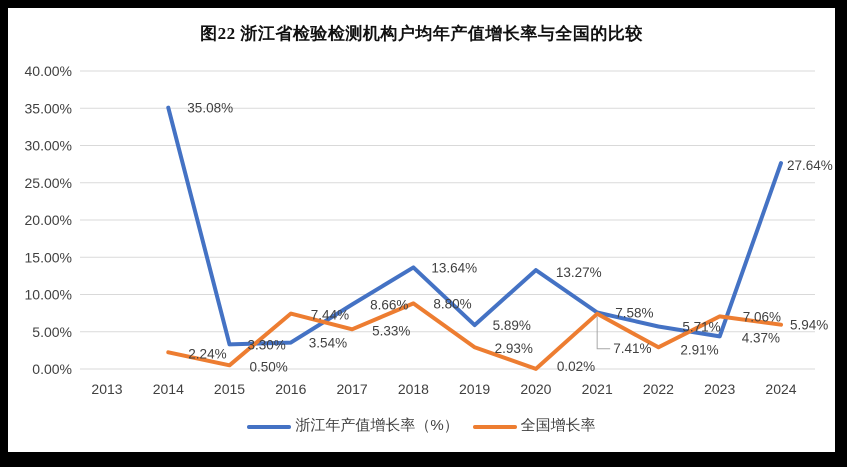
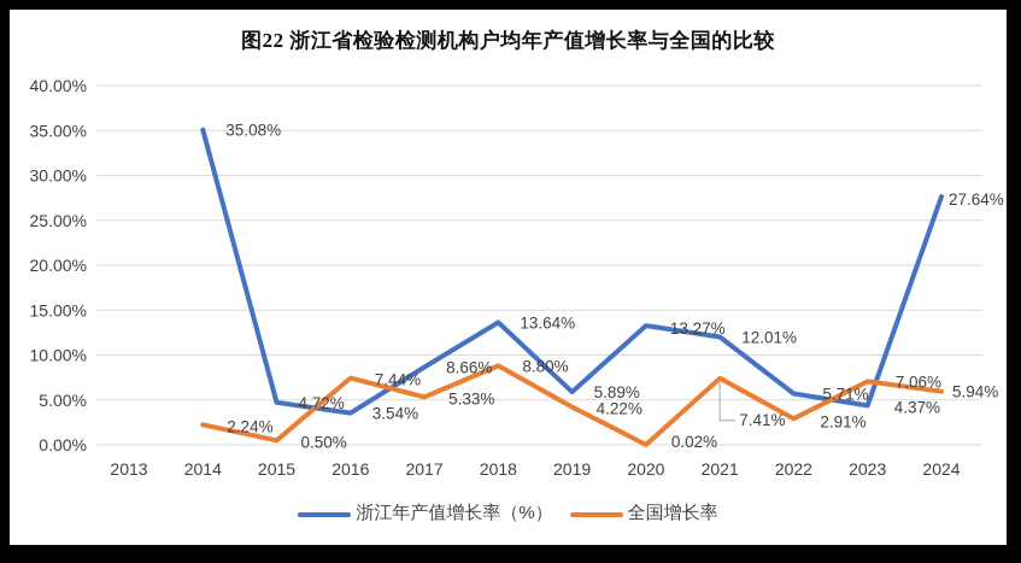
浙江年产值增长率（%）/2015: 3.30% -> 4.72%
全国增长率/2019: 2.93% -> 4.22%
浙江年产值增长率（%）/2021: 7.58% -> 12.01%
